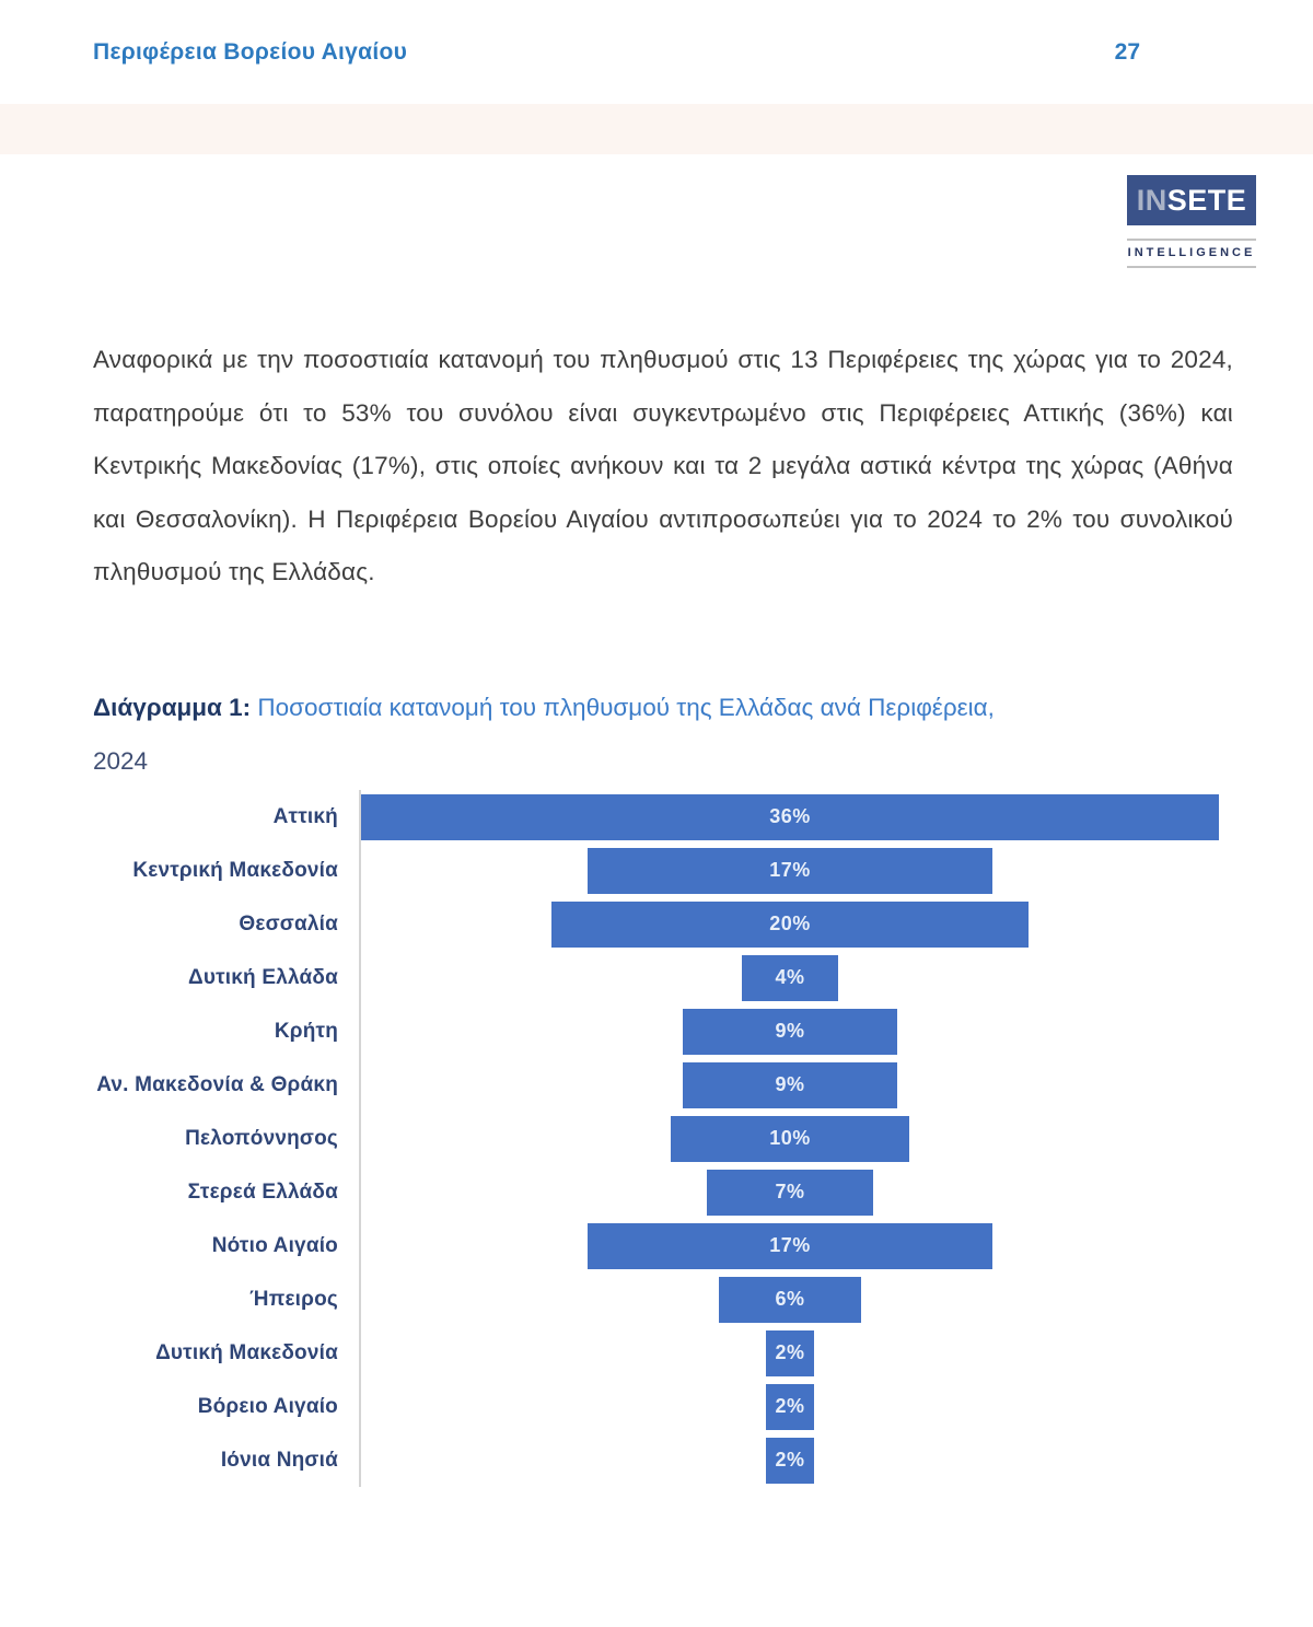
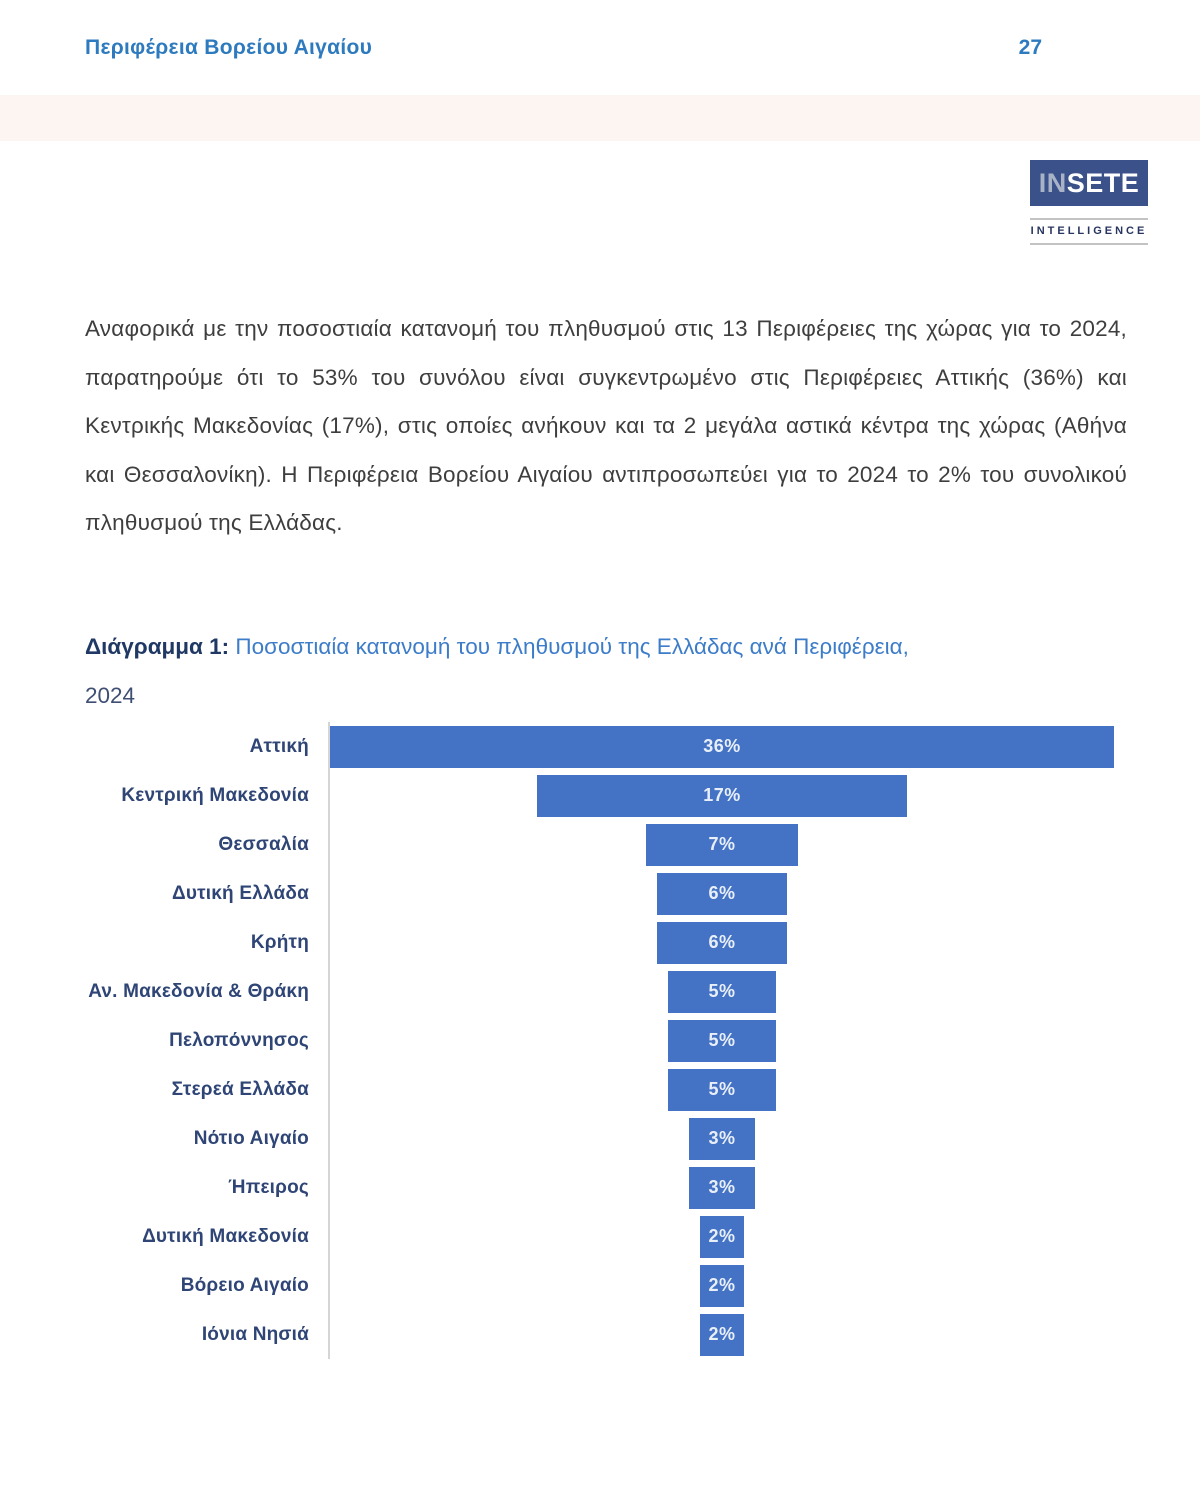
Θεσσαλία: 20% -> 7%
Δυτική Ελλάδα: 4% -> 6%
Κρήτη: 9% -> 6%
Αν. Μακεδονία & Θράκη: 9% -> 5%
Πελοπόννησος: 10% -> 5%
Στερεά Ελλάδα: 7% -> 5%
Νότιο Αιγαίο: 17% -> 3%
Ήπειρος: 6% -> 3%
